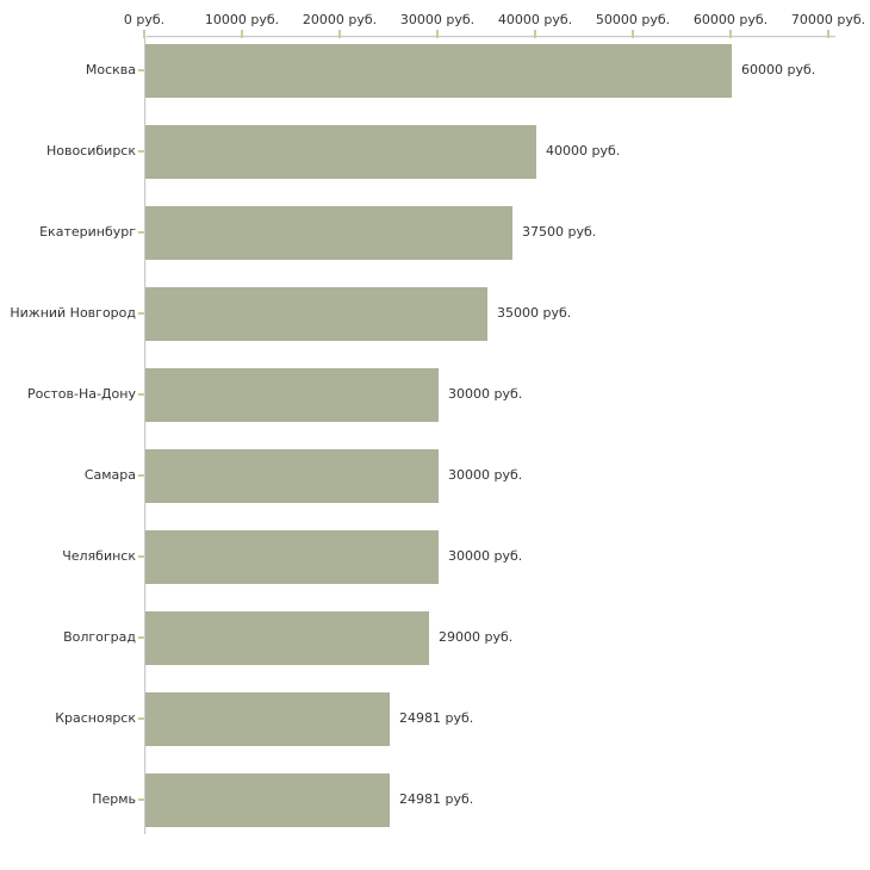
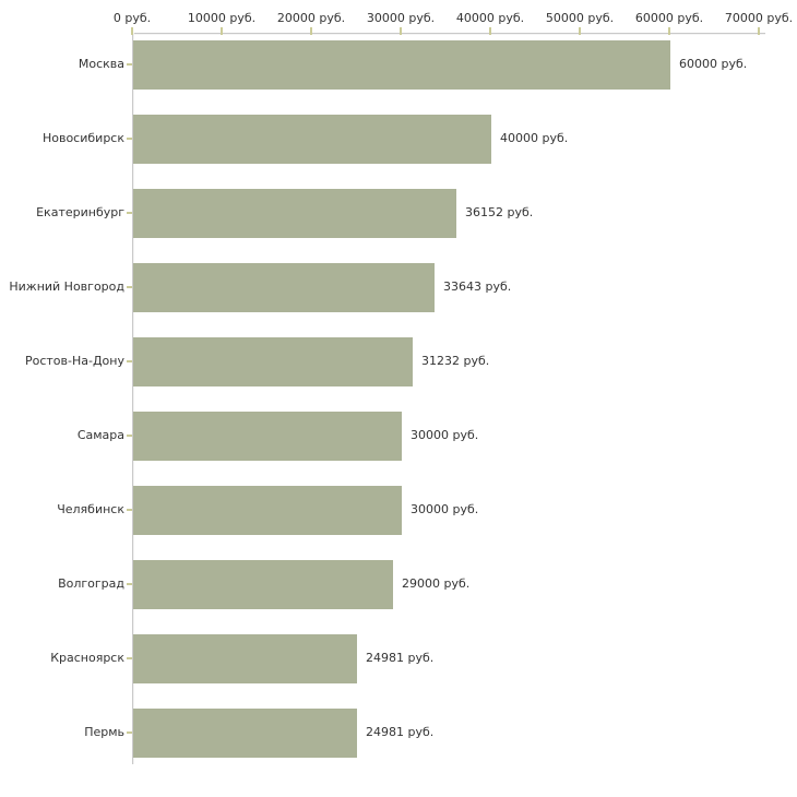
Екатеринбург: 37500 -> 36152
Нижний Новгород: 35000 -> 33643
Ростов-На-Дону: 30000 -> 31232
